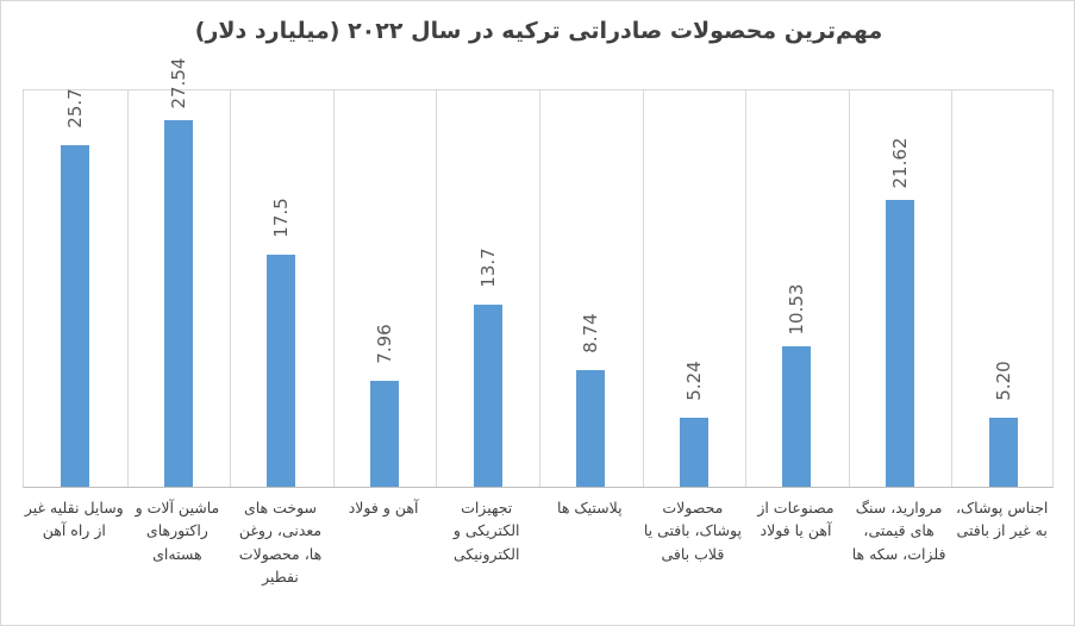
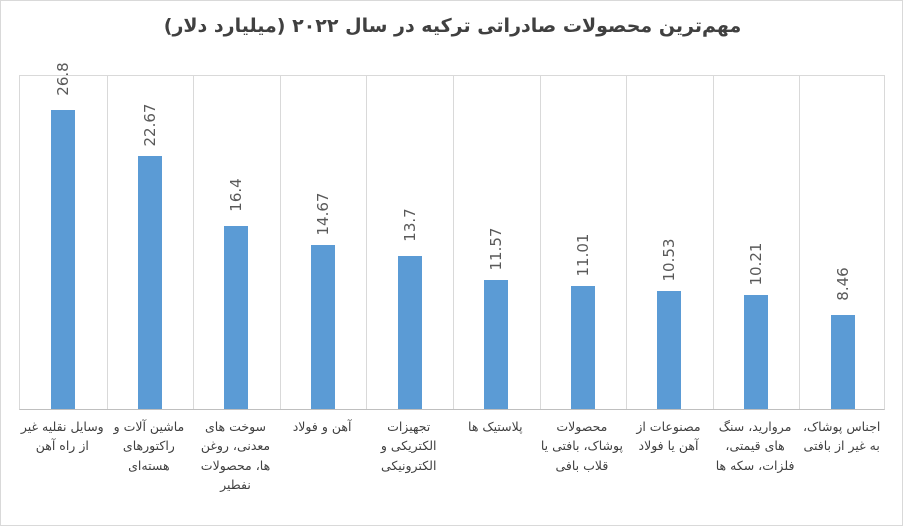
وسایل نقلیه غیر از راه آهن: 25.7 -> 26.8
ماشین آلات و راکتورهای هسته‌ای: 27.54 -> 22.67
سوخت های معدنی، روغن ها، محصولات نفطیر: 17.5 -> 16.4
آهن و فولاد: 7.96 -> 14.67
پلاستیک ها: 8.74 -> 11.57
محصولات پوشاک، بافتی یا قلاب بافی: 5.24 -> 11.01
مروارید، سنگ های قیمتی، فلزات، سکه ها: 21.62 -> 10.21
اجناس پوشاک، به غیر از بافتی: 5.20 -> 8.46
